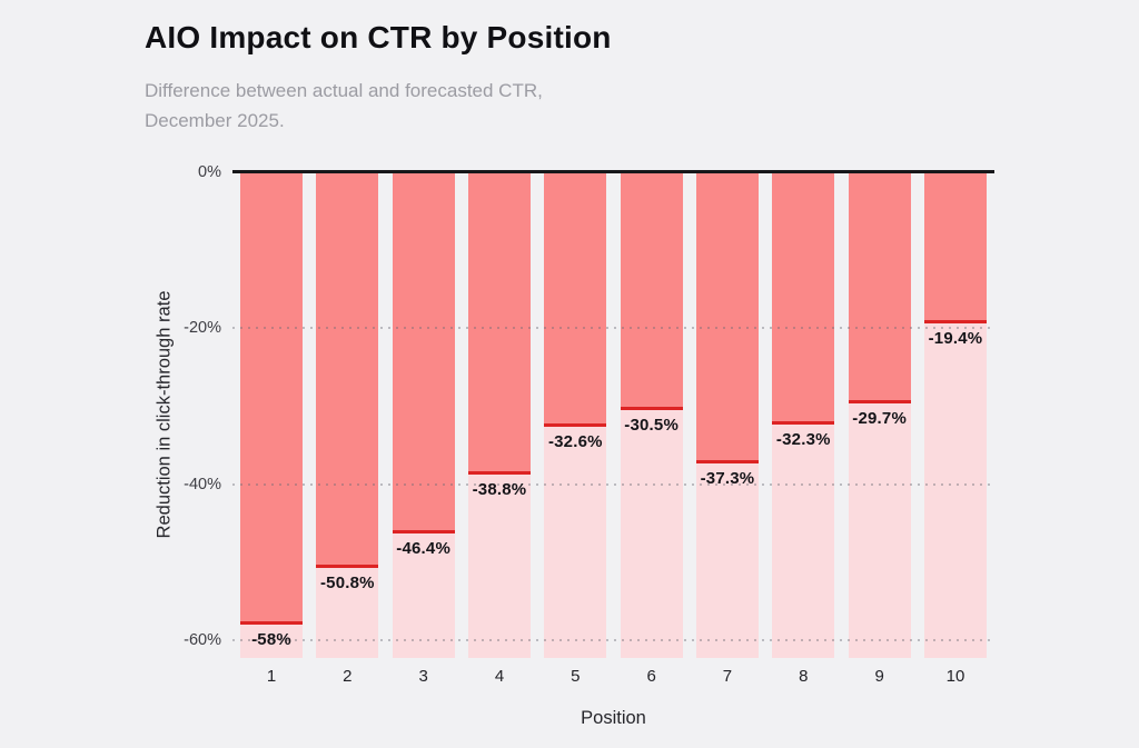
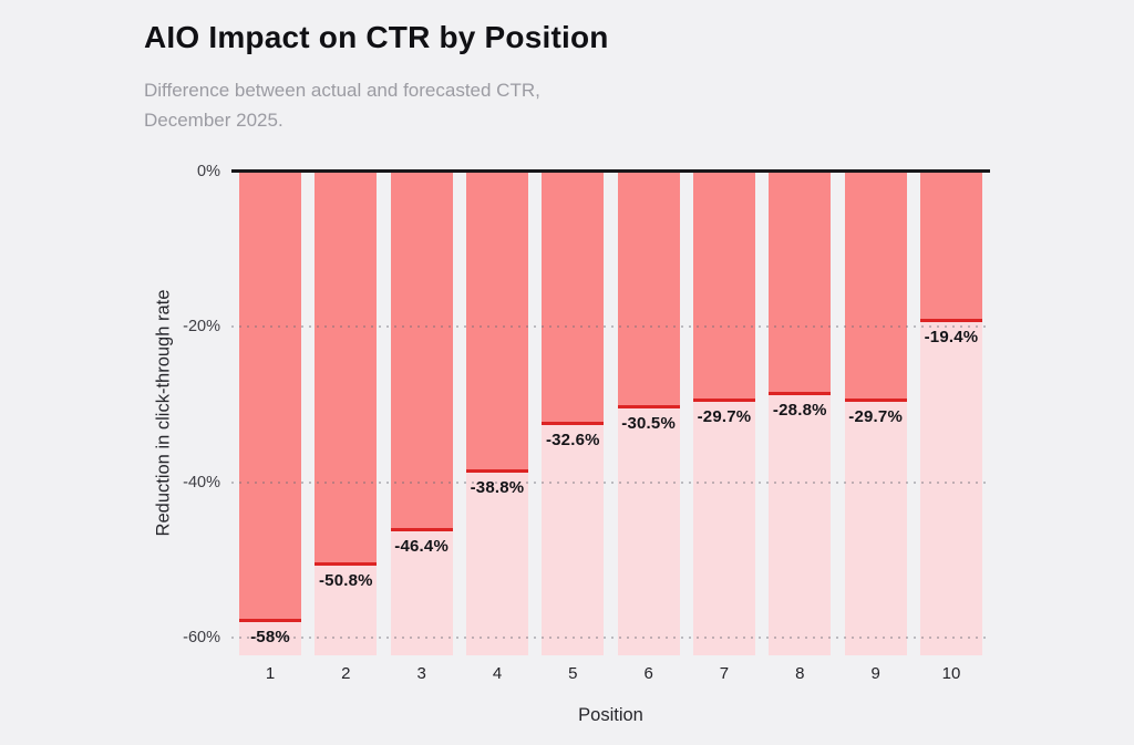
7: -37.3% -> -29.7%
8: -32.3% -> -28.8%
